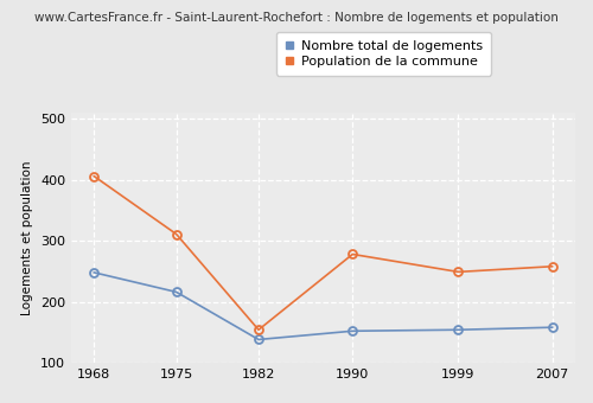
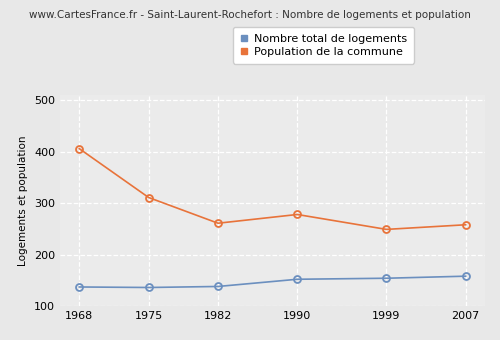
Nombre total de logements/1968: 248 -> 137
Nombre total de logements/1975: 216 -> 136
Population de la commune/1982: 154 -> 261
